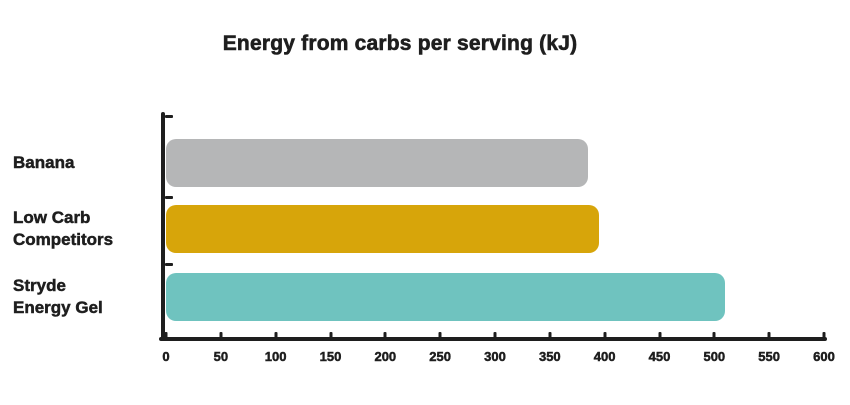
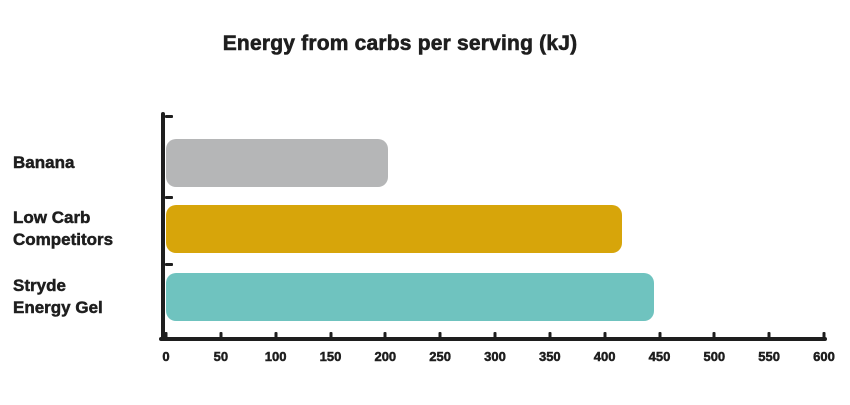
Banana: 385 -> 202
Low Carb Competitors: 395 -> 416
Stryde Energy Gel: 510 -> 445
